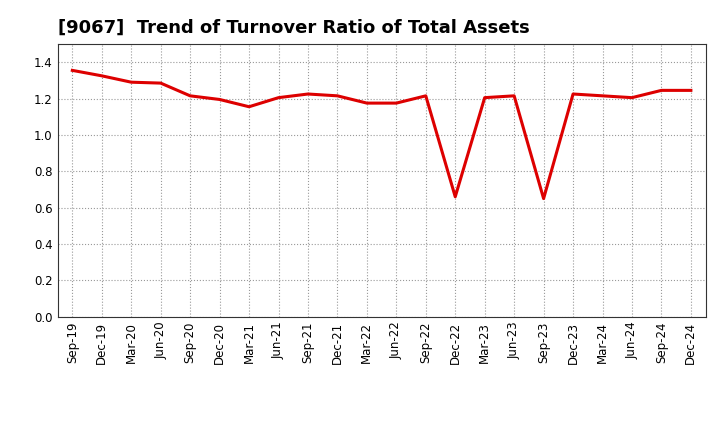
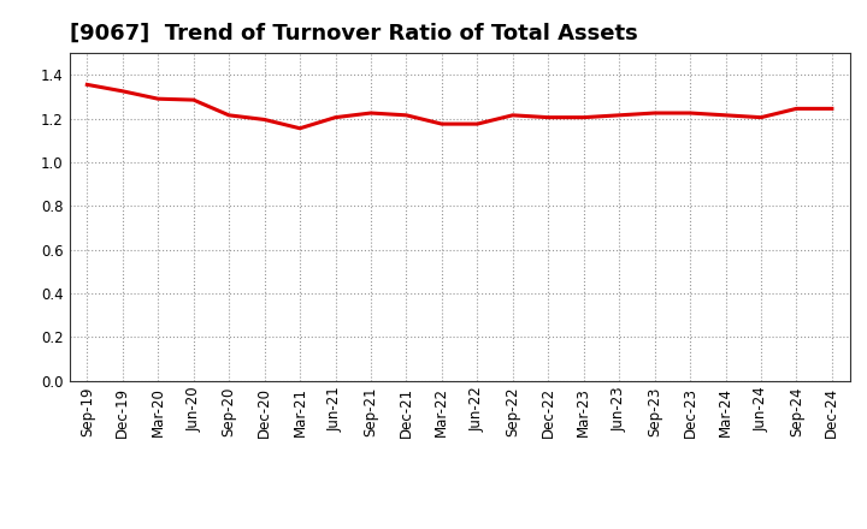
Dec-22: 0.66 -> 1.21
Sep-23: 0.65 -> 1.23
